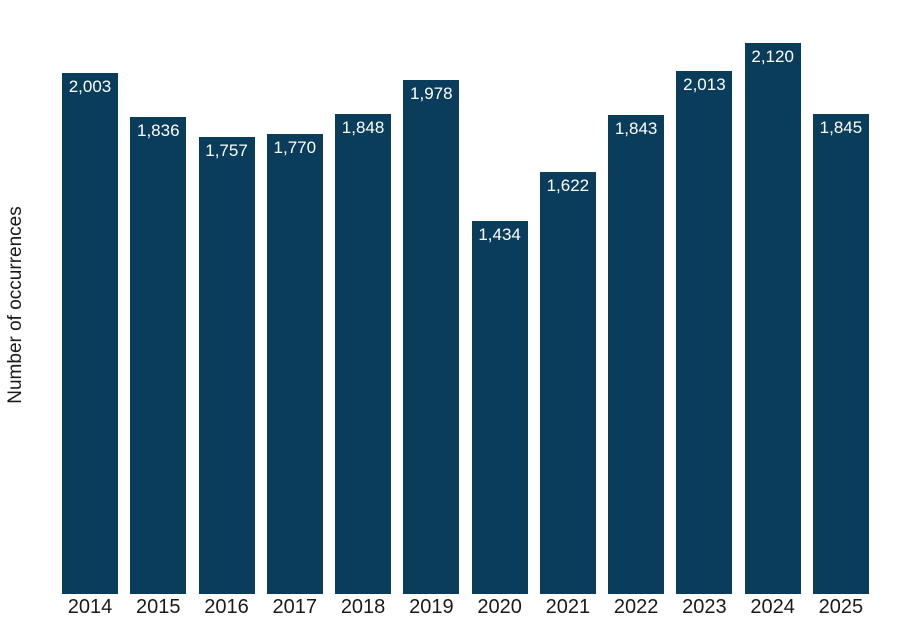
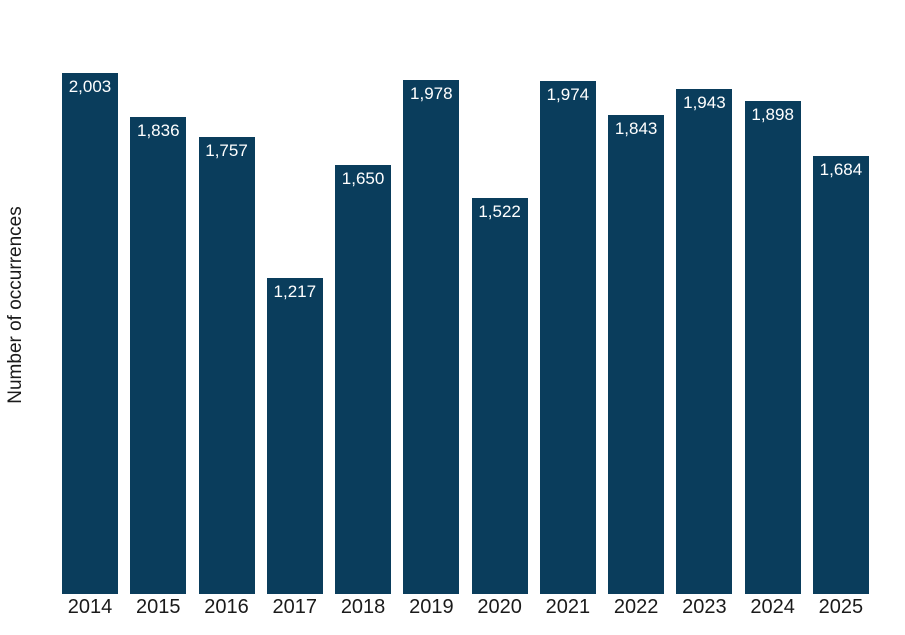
2017: 1,770 -> 1,217
2018: 1,848 -> 1,650
2020: 1,434 -> 1,522
2021: 1,622 -> 1,974
2023: 2,013 -> 1,943
2024: 2,120 -> 1,898
2025: 1,845 -> 1,684
